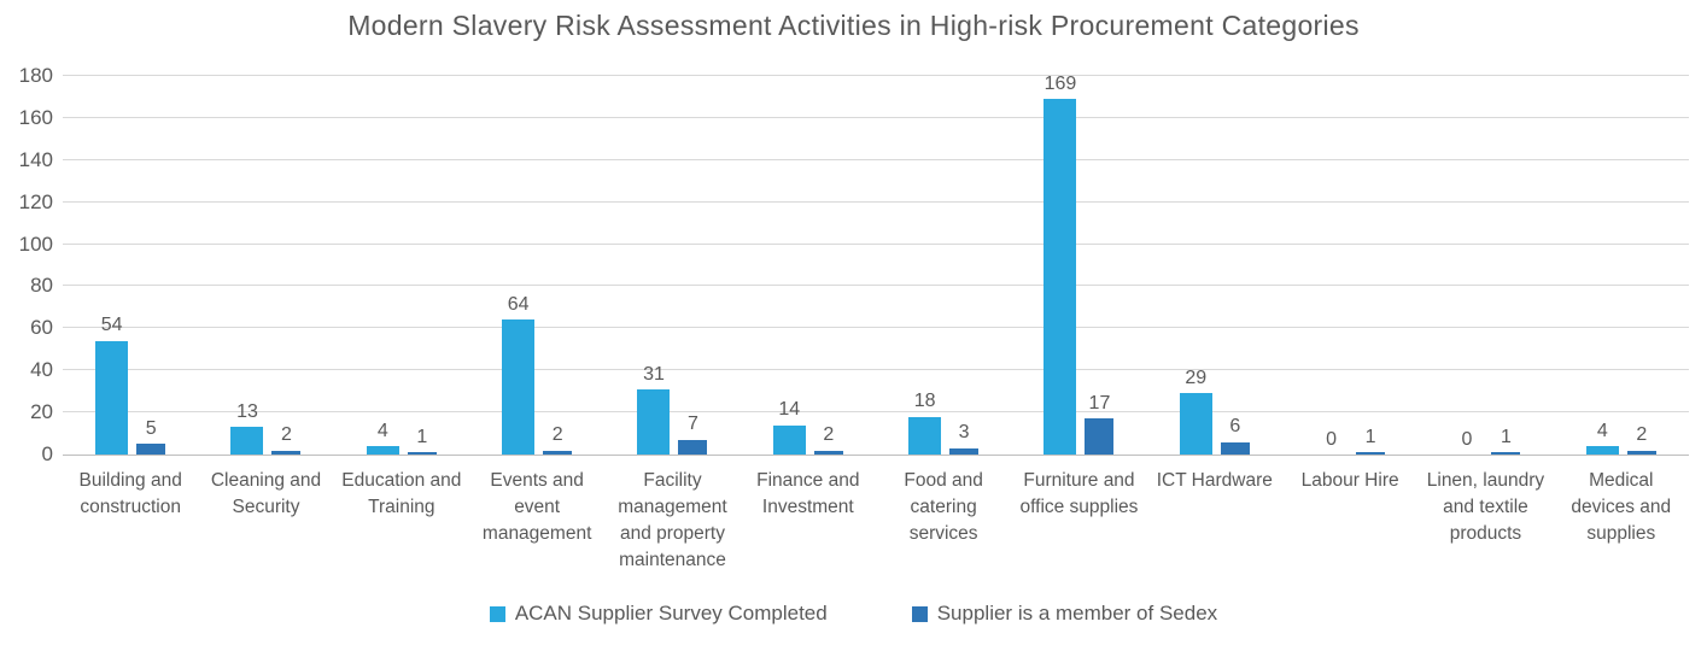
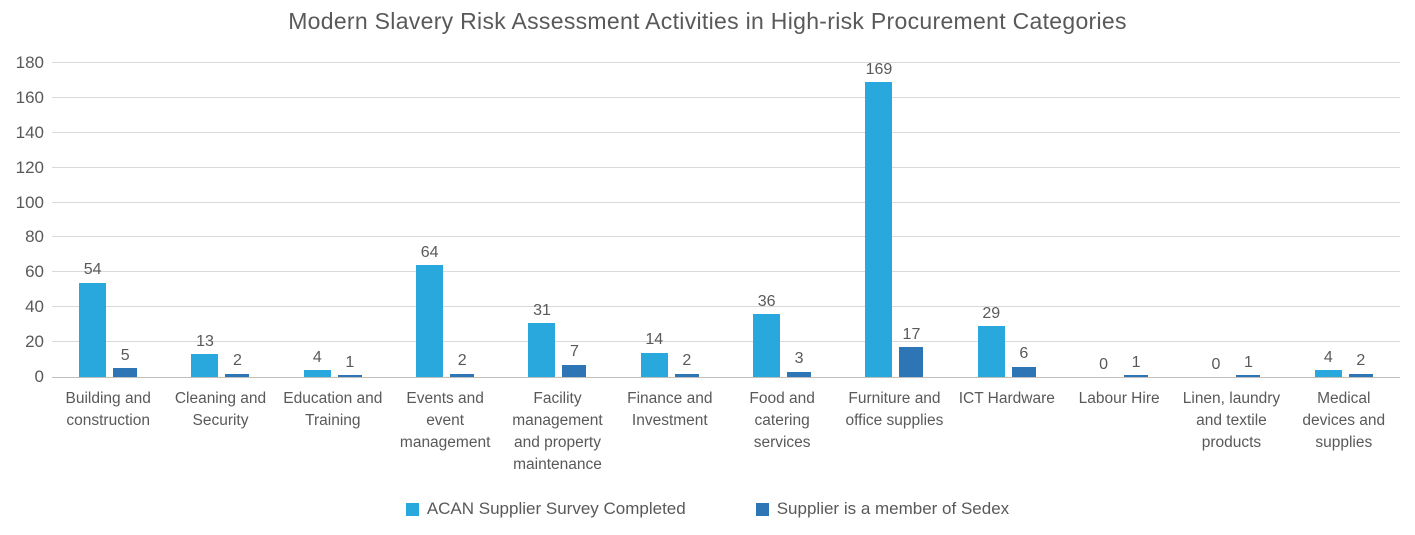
ACAN Supplier Survey Completed/Food and catering services: 18 -> 36
